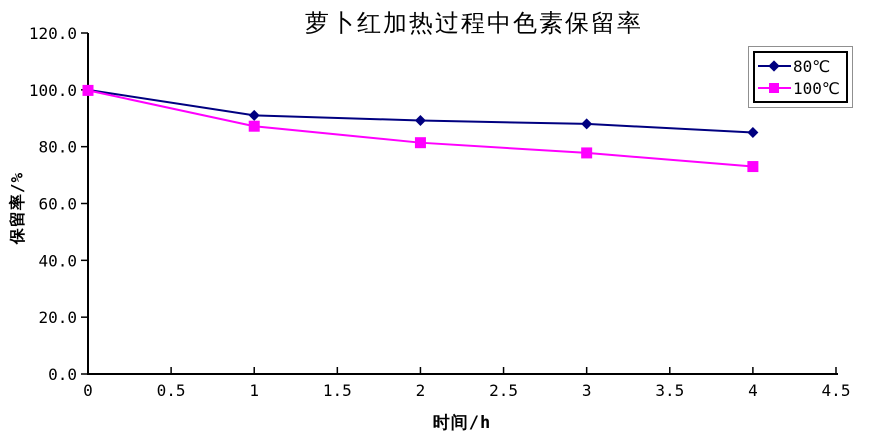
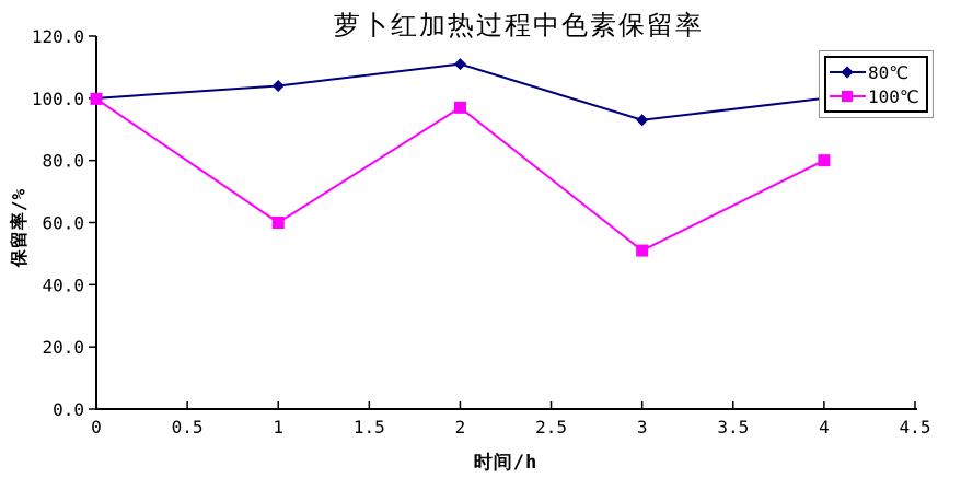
80℃/1: 91 -> 104
100℃/1: 87 -> 60
80℃/2: 89 -> 111
100℃/2: 81 -> 97
80℃/3: 88 -> 93
100℃/3: 78 -> 51
80℃/4: 85 -> 100
100℃/4: 73 -> 80
